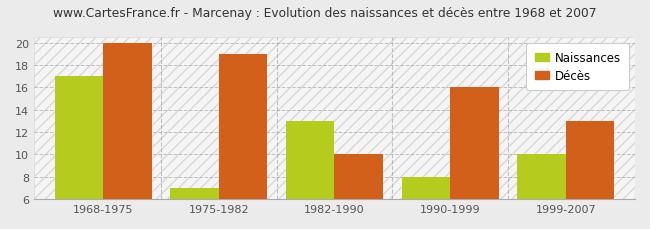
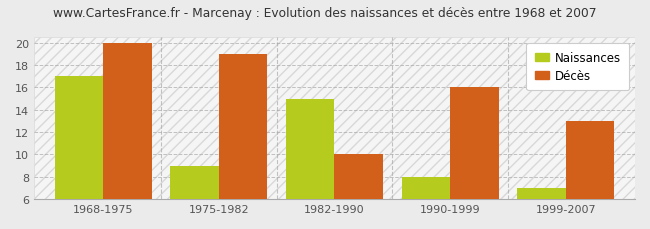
Naissances/1975-1982: 7 -> 9
Naissances/1982-1990: 13 -> 15
Naissances/1999-2007: 10 -> 7
